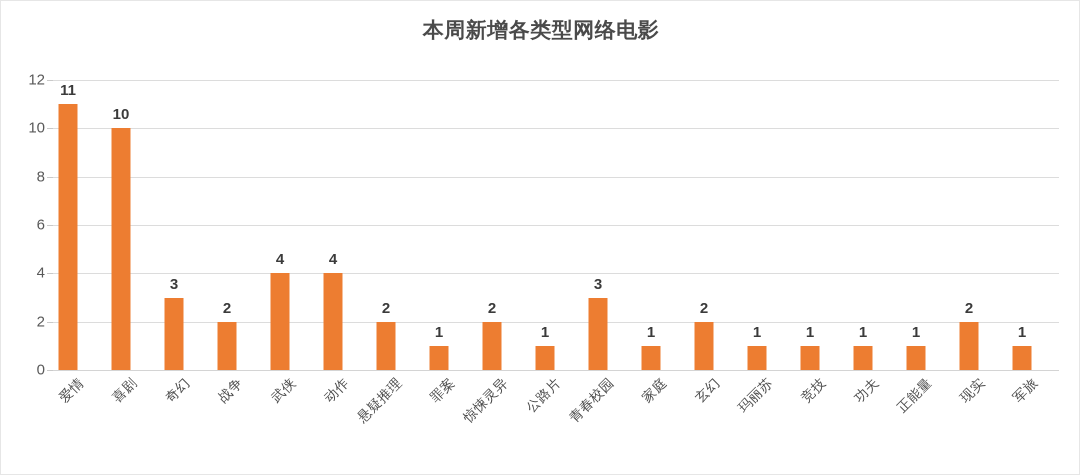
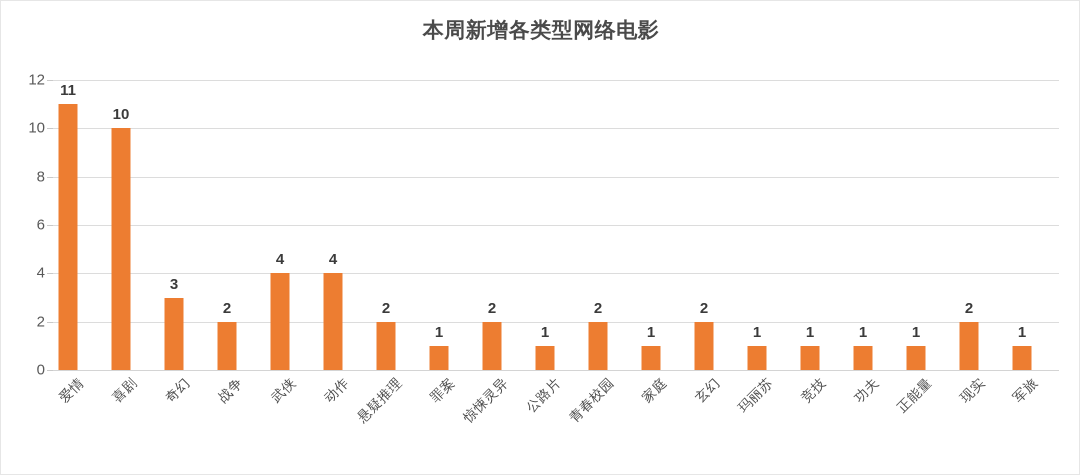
青春校园: 3 -> 2
